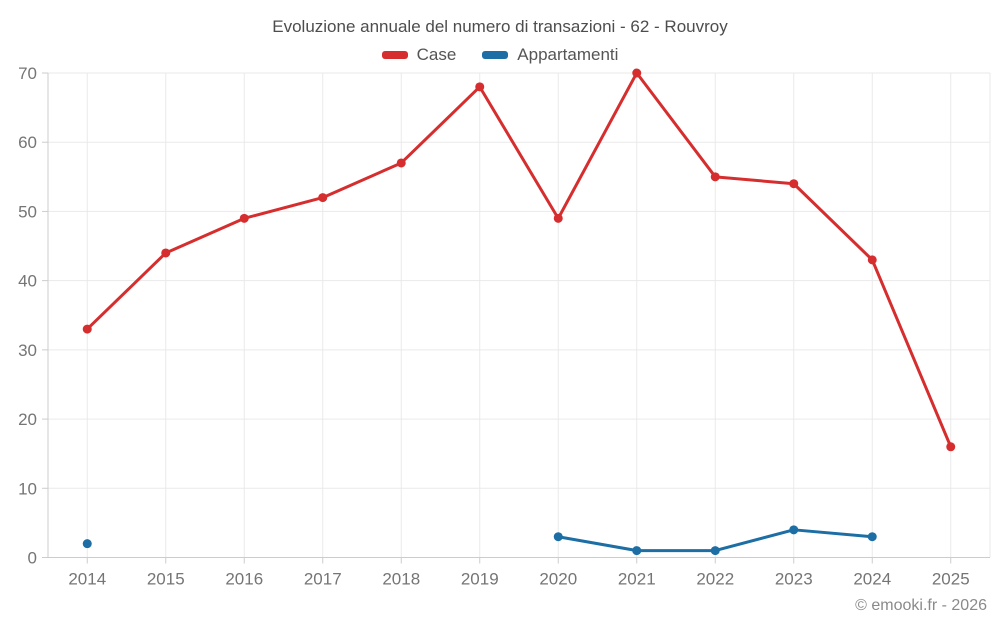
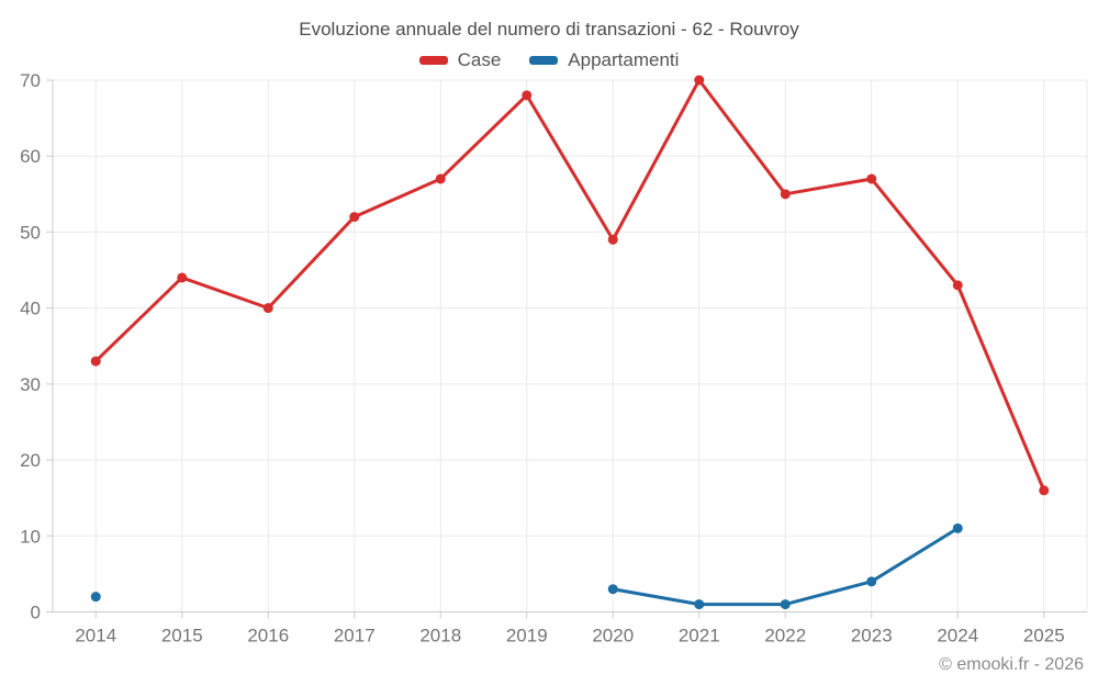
Case/2016: 49 -> 40
Case/2023: 54 -> 57
Appartamenti/2024: 3 -> 11
